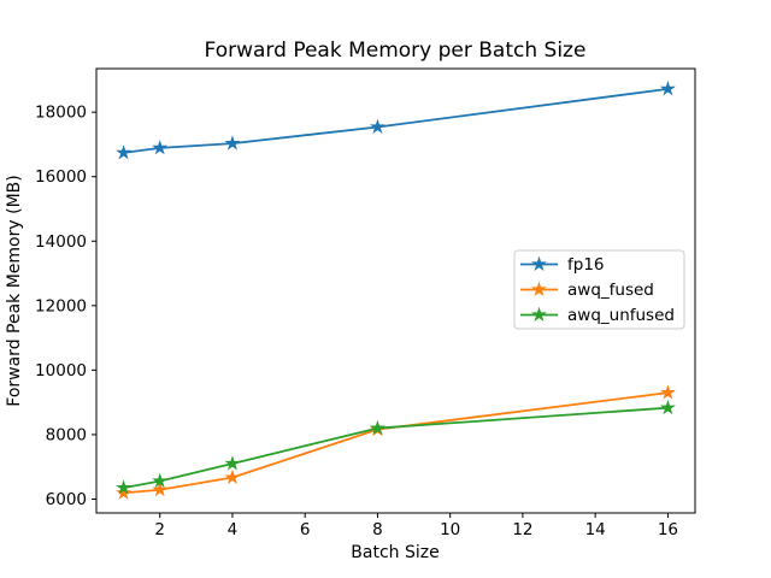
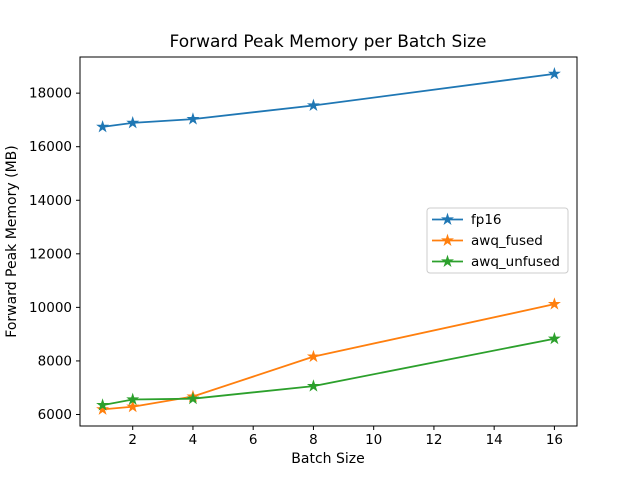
awq_unfused/4: 7100 -> 6600
awq_unfused/8: 8200 -> 7100
awq_fused/16: 9300 -> 10100
